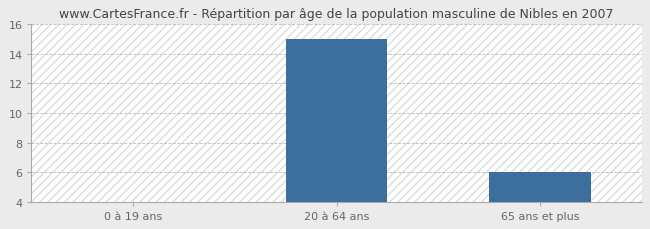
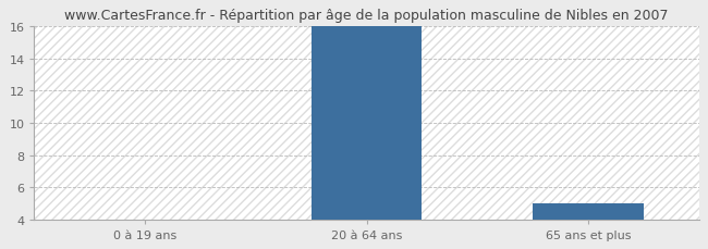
20 à 64 ans: 15 -> 16
65 ans et plus: 6 -> 5
